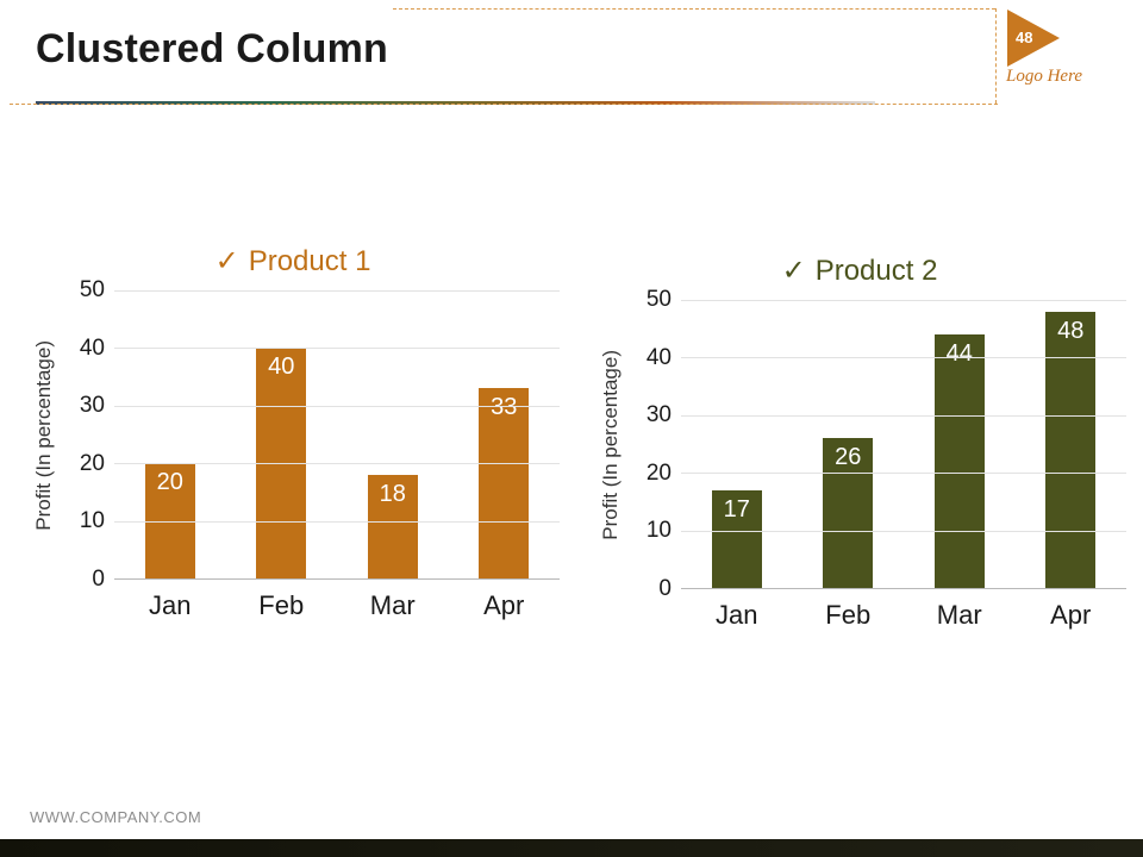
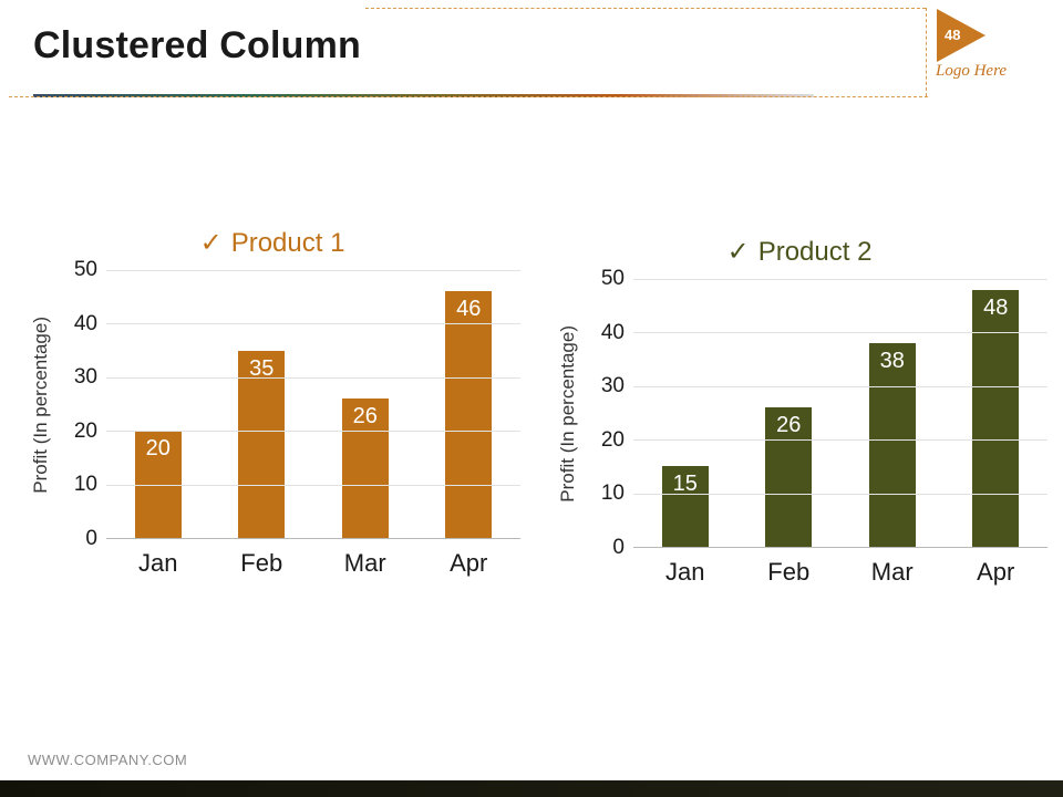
Product 1/Feb: 40 -> 35
Product 1/Mar: 18 -> 26
Product 1/Apr: 33 -> 46
Product 2/Jan: 17 -> 15
Product 2/Mar: 44 -> 38
